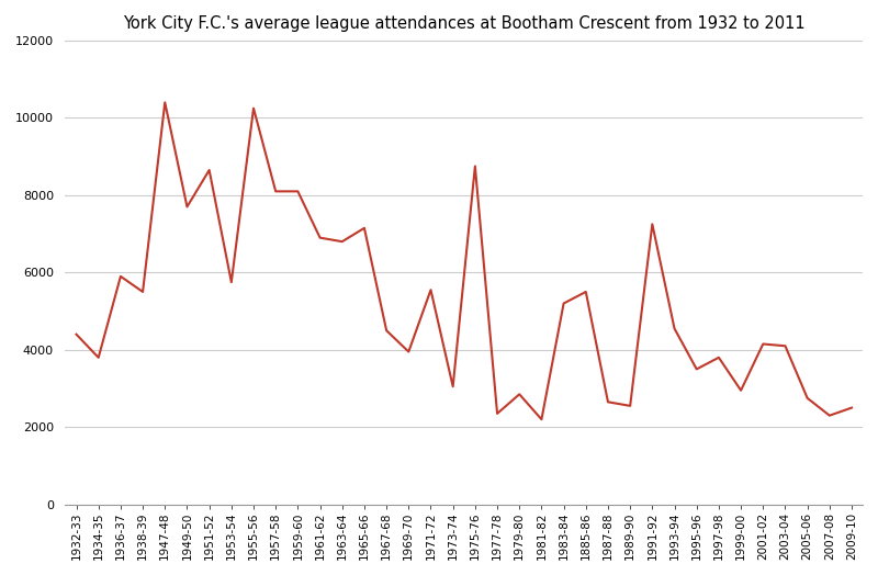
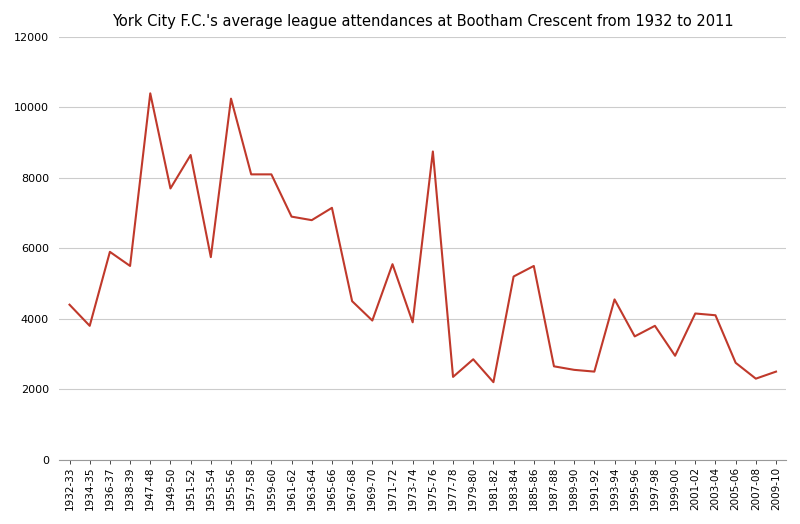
1973-74: 3050 -> 3900
1991-92: 7250 -> 2500
